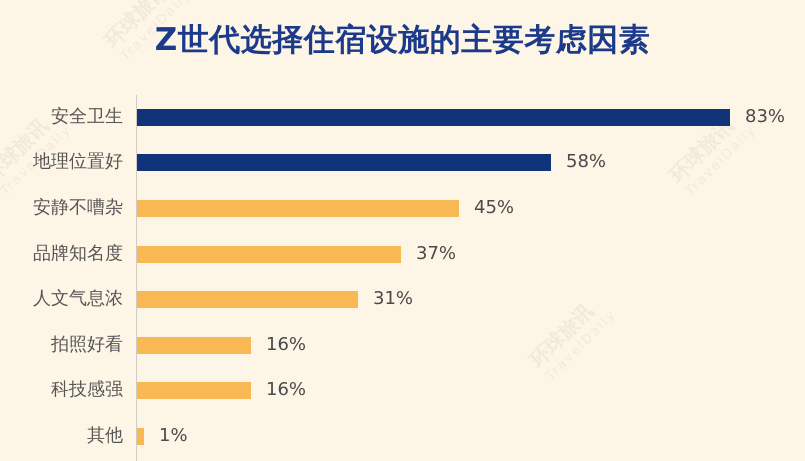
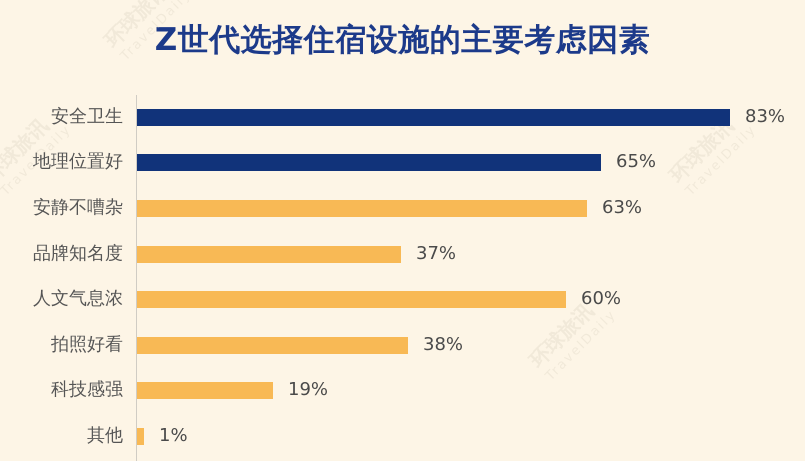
地理位置好: 58% -> 65%
安静不嘈杂: 45% -> 63%
人文气息浓: 31% -> 60%
拍照好看: 16% -> 38%
科技感强: 16% -> 19%
